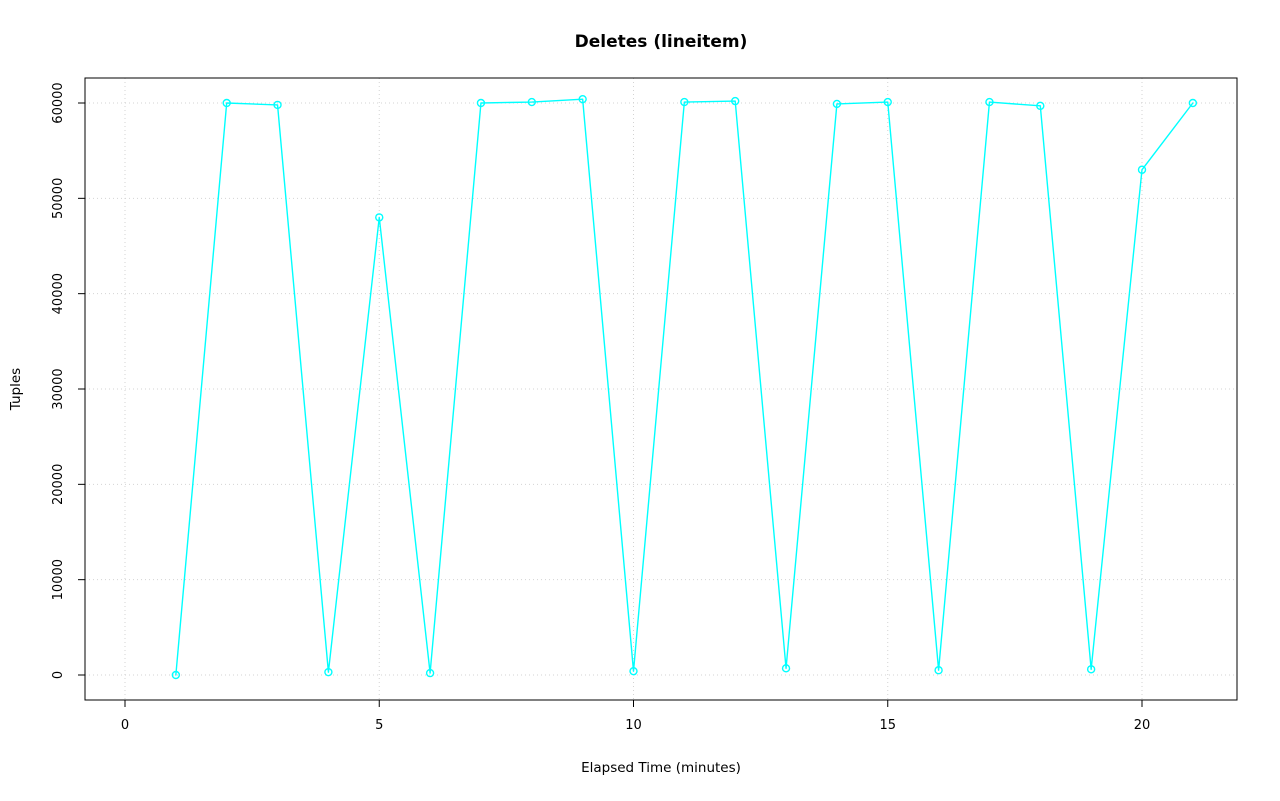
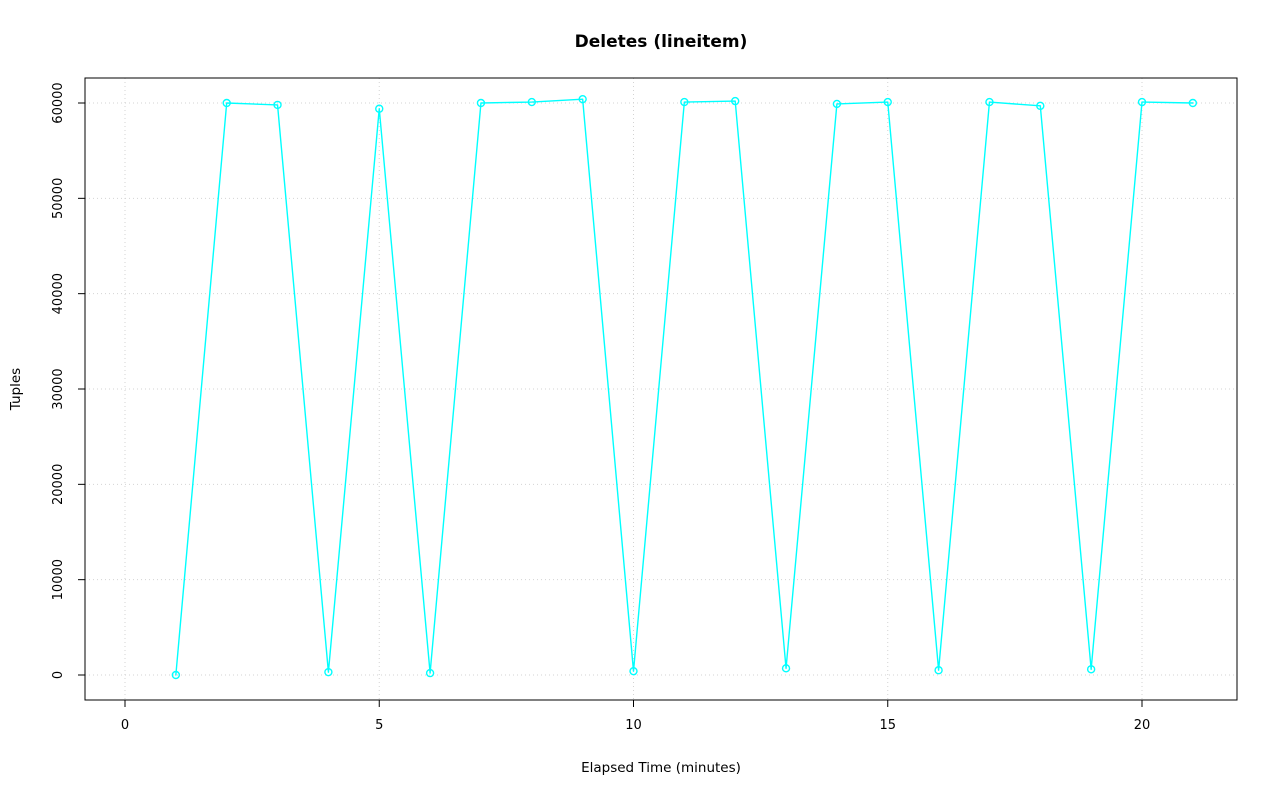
5: 48000 -> 59000
20: 53000 -> 60000
